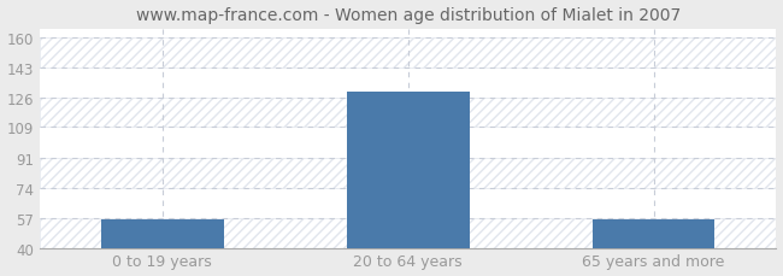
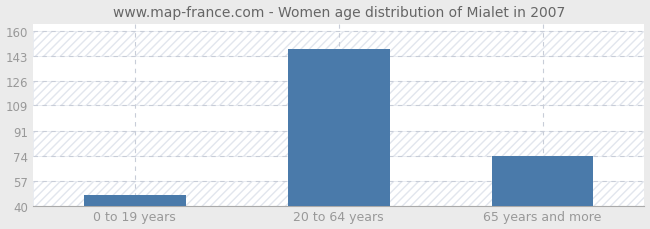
0 to 19 years: 56 -> 47
20 to 64 years: 129 -> 148
65 years and more: 56 -> 74
